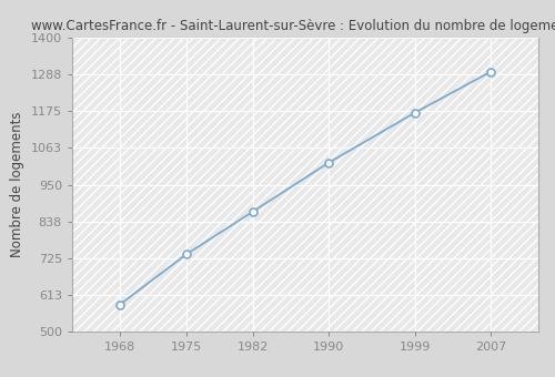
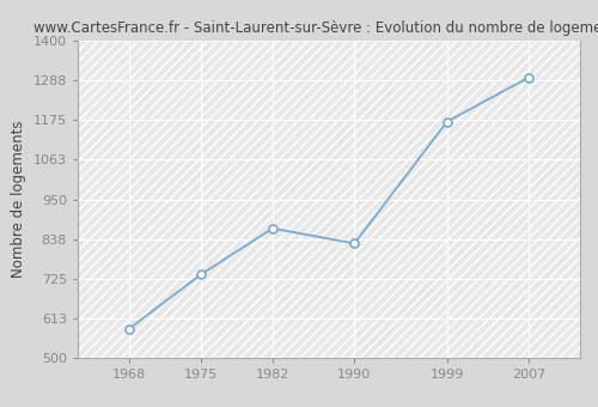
1990: 1018 -> 825
